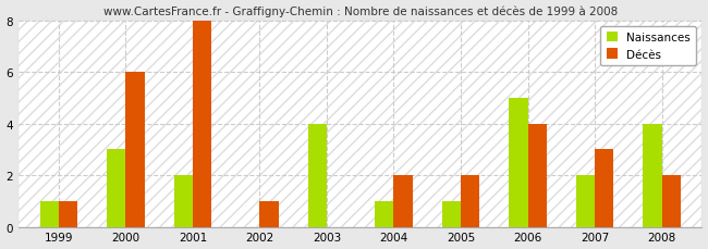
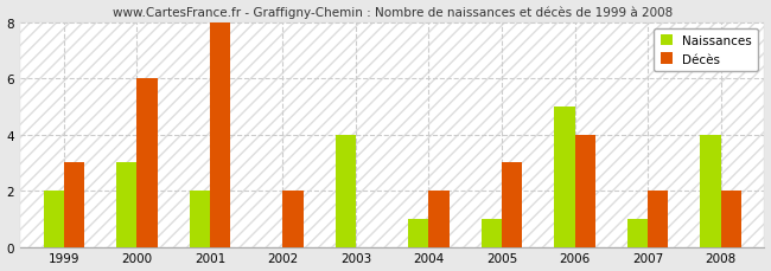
Naissances/1999: 1 -> 2
Décès/1999: 1 -> 3
Décès/2002: 1 -> 2
Décès/2005: 2 -> 3
Naissances/2007: 2 -> 1
Décès/2007: 3 -> 2
